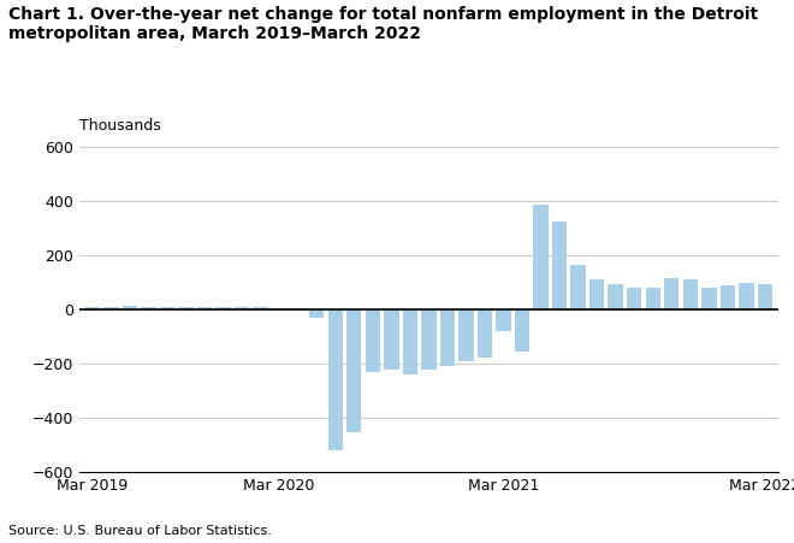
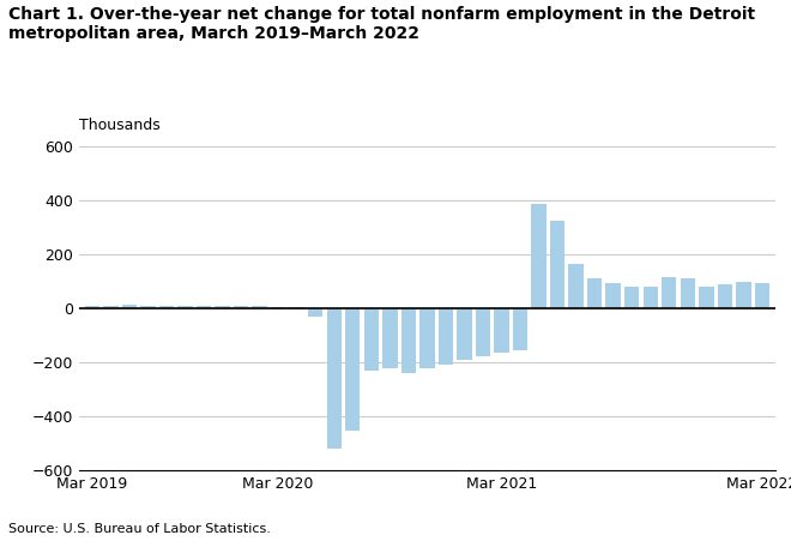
Mar 2021: -80 -> -165
